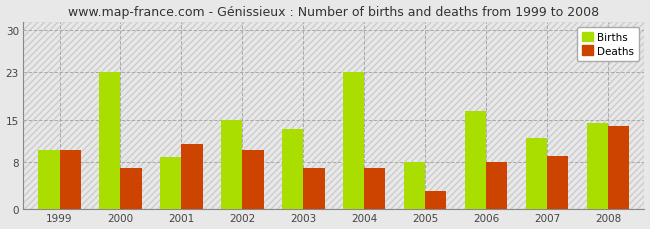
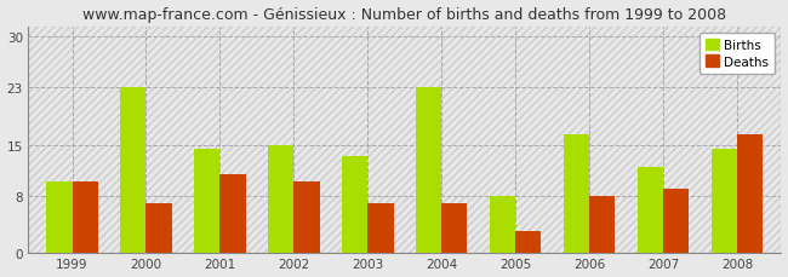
Births/2001: 8.8 -> 14.5
Deaths/2008: 14.0 -> 16.5
